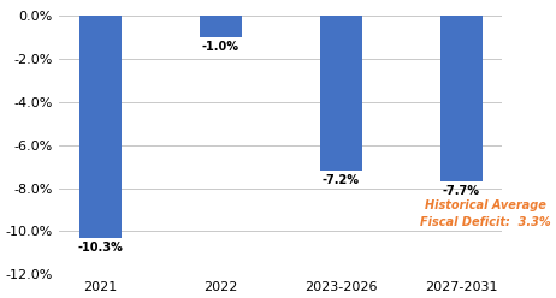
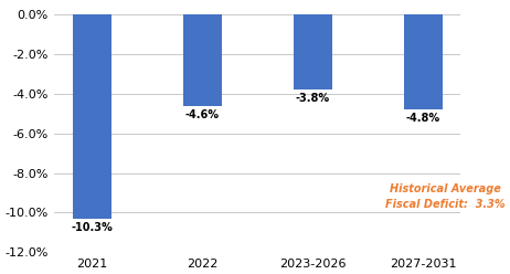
2022: -1.0% -> -4.6%
2023-2026: -7.2% -> -3.8%
2027-2031: -7.7% -> -4.8%
